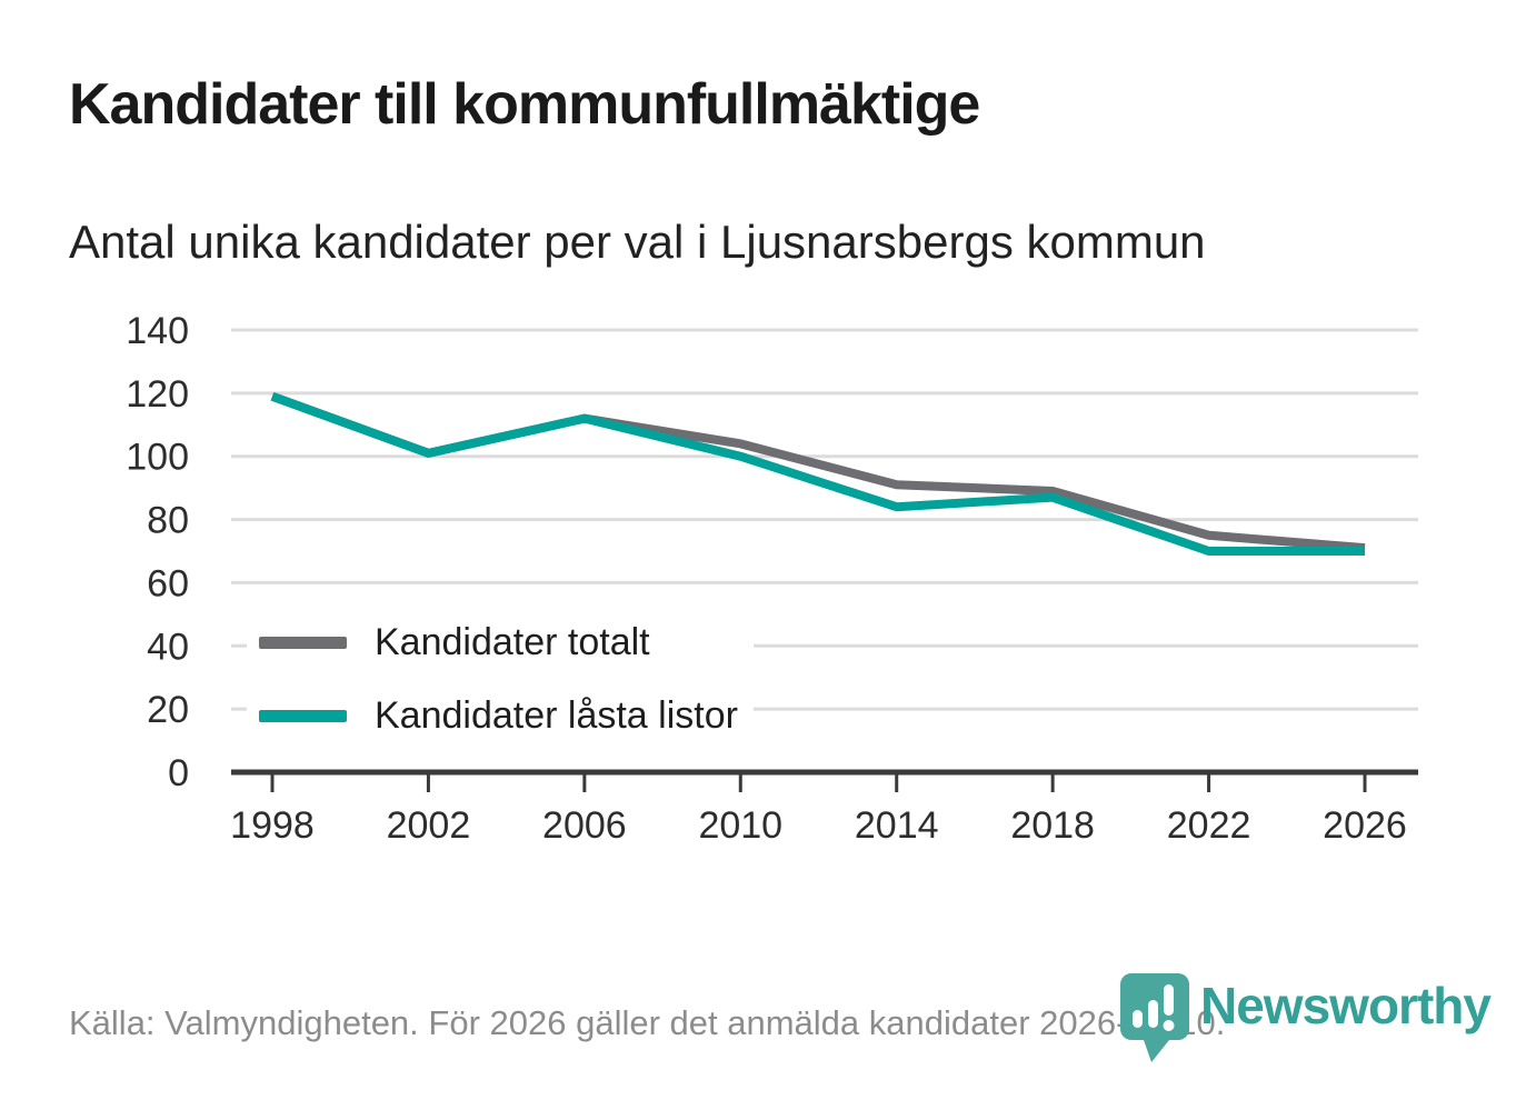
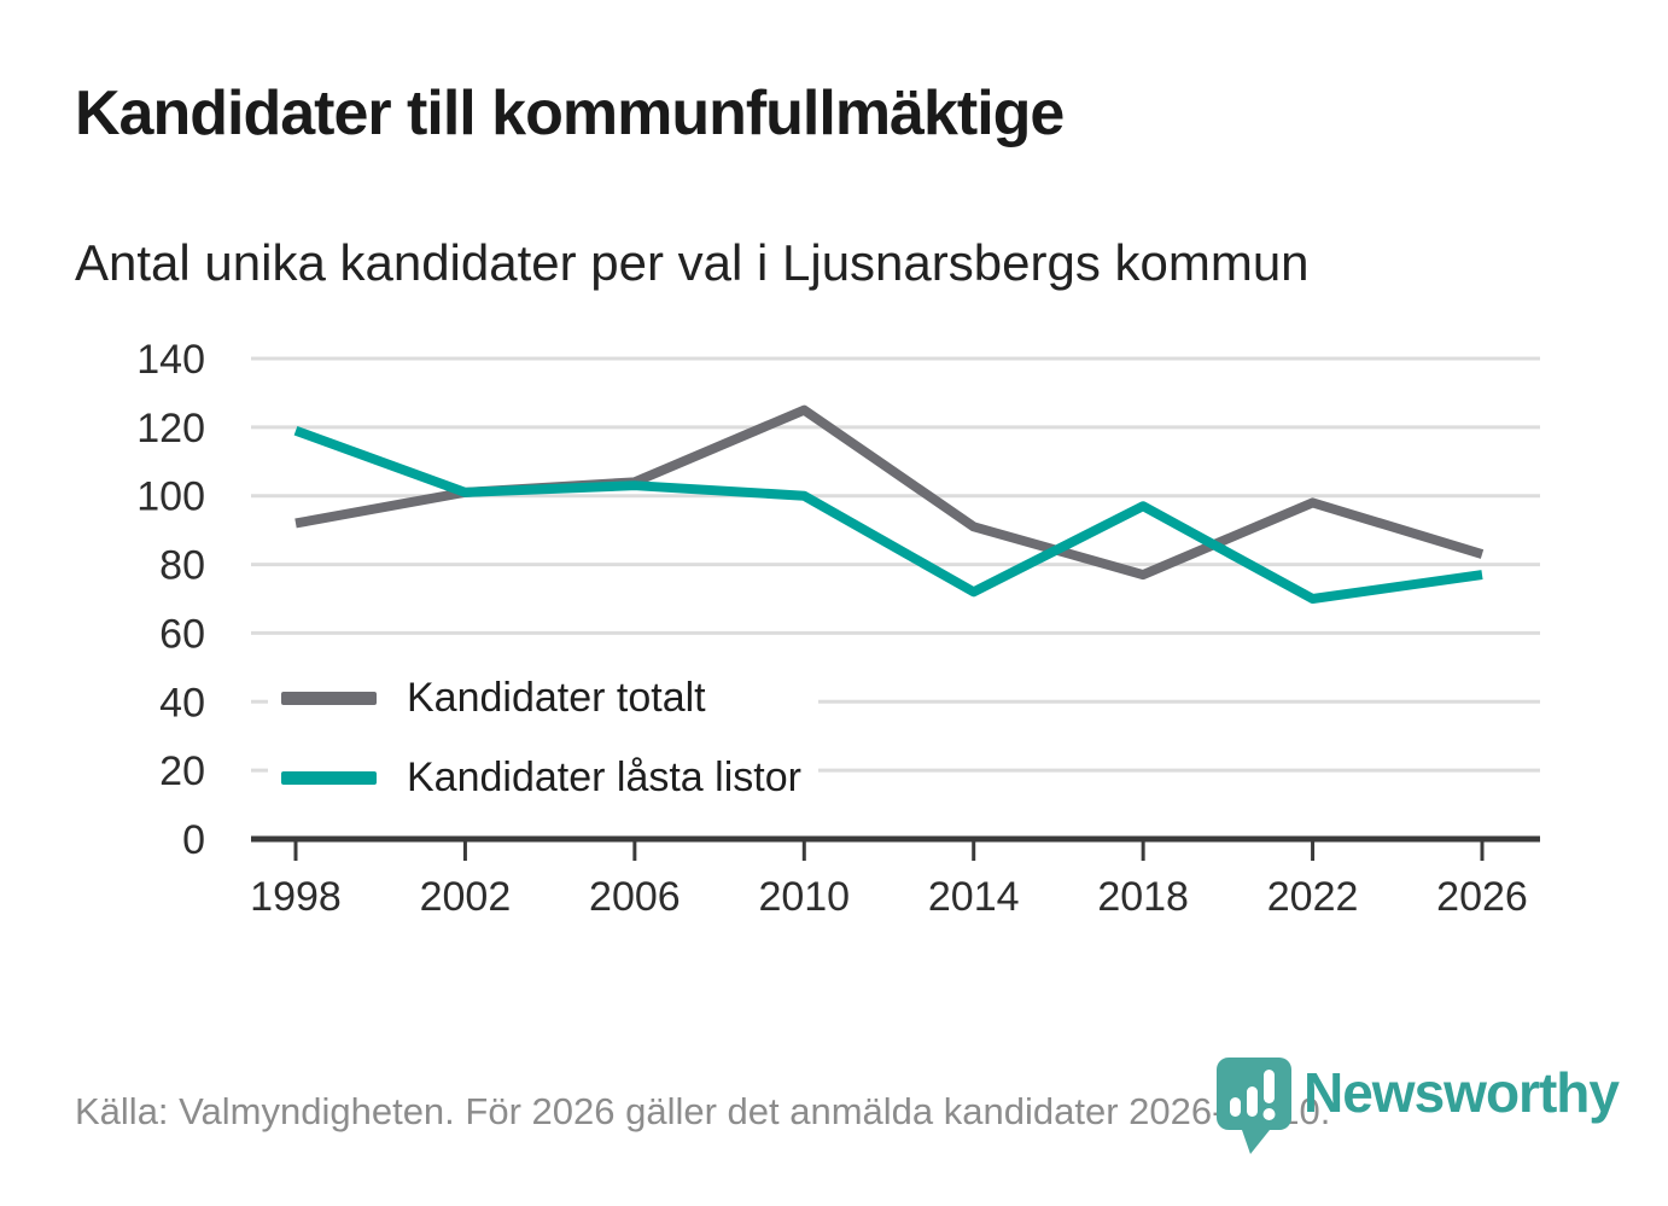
Kandidater totalt/1998: 119 -> 92
Kandidater totalt/2006: 112 -> 104
Kandidater låsta listor/2006: 112 -> 103
Kandidater totalt/2010: 104 -> 125
Kandidater låsta listor/2014: 84 -> 72
Kandidater totalt/2018: 89 -> 77
Kandidater låsta listor/2018: 87 -> 97
Kandidater totalt/2022: 75 -> 98
Kandidater totalt/2026: 71 -> 83
Kandidater låsta listor/2026: 70 -> 77
